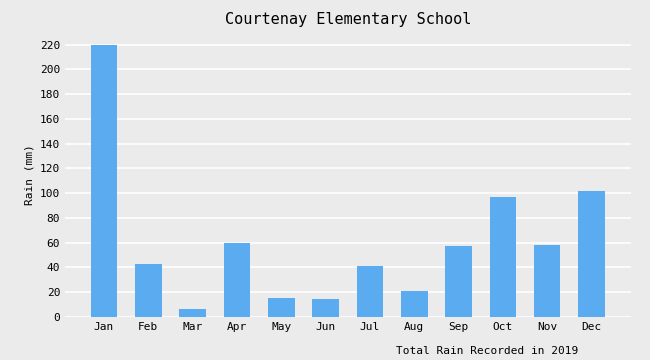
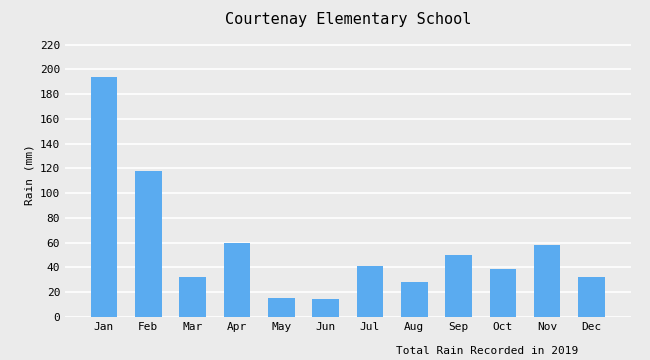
Jan: 220 -> 194
Feb: 43 -> 118
Mar: 6 -> 32
Aug: 21 -> 28
Sep: 57 -> 50
Oct: 97 -> 39
Dec: 102 -> 32
